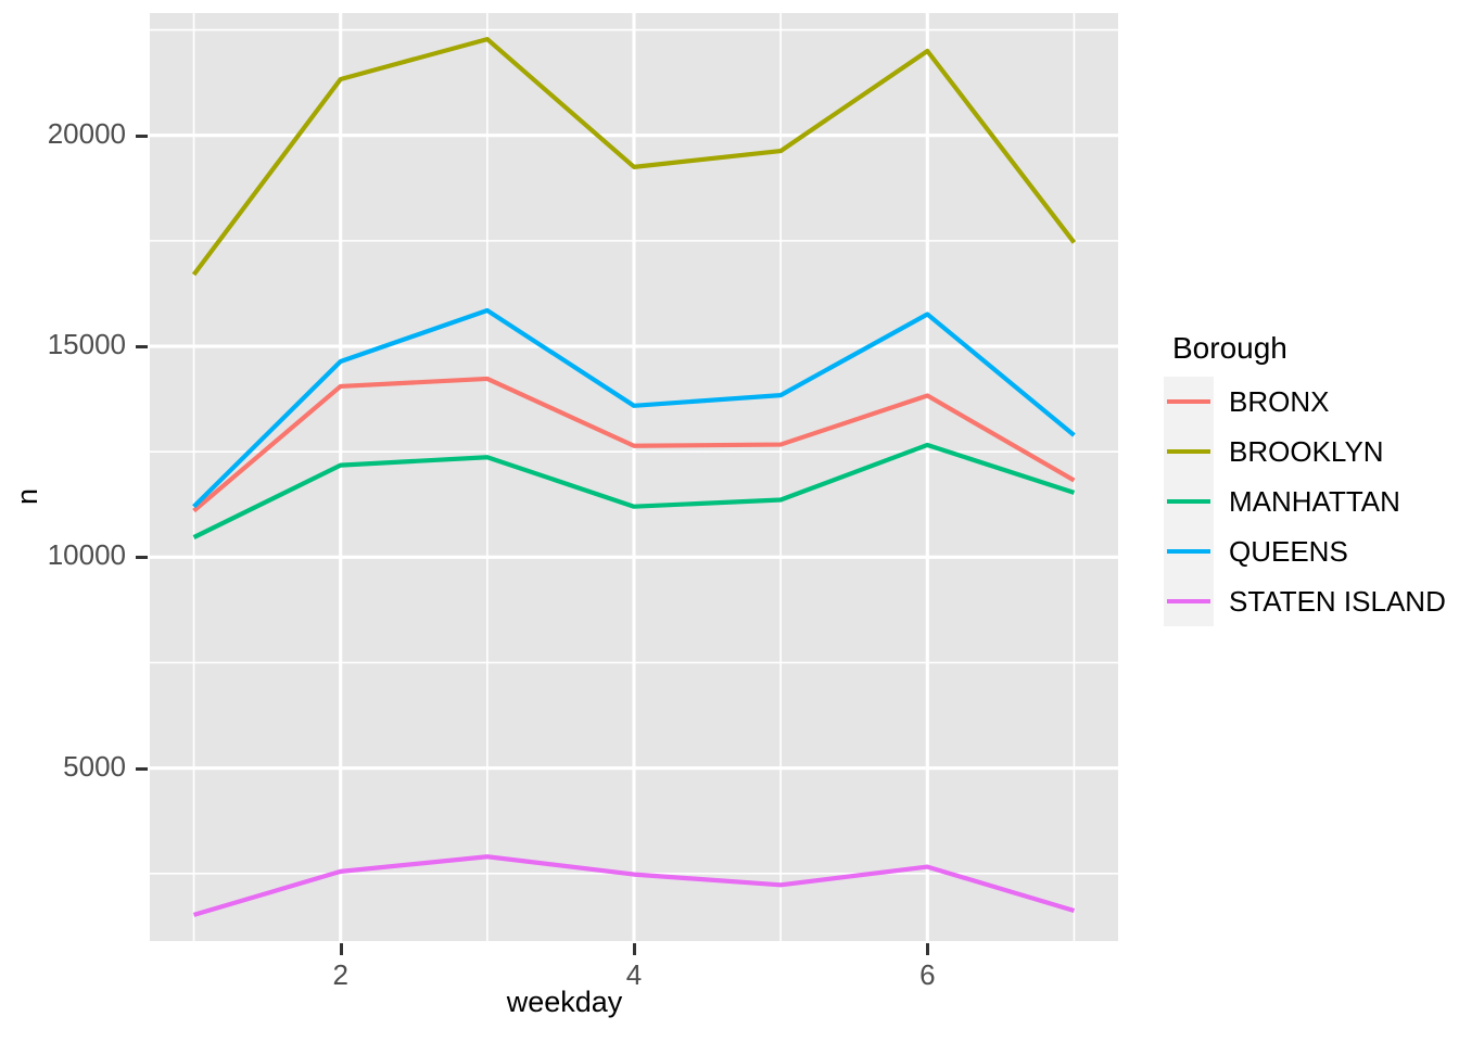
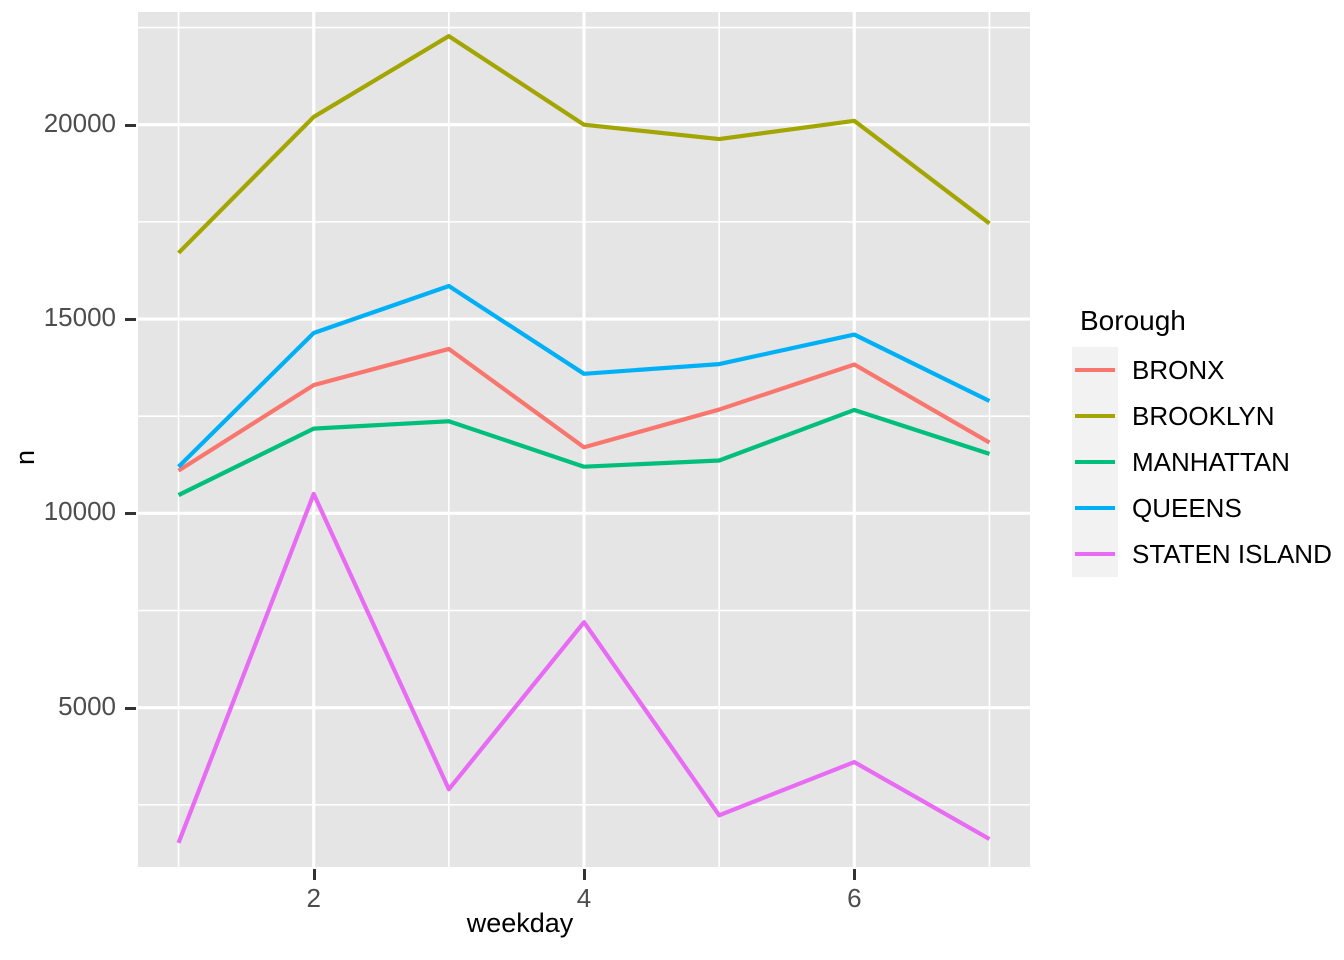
BRONX/2: 14000 -> 13300
BROOKLYN/2: 21300 -> 20200
STATEN ISLAND/2: 2600 -> 10500
BRONX/4: 12600 -> 11700
BROOKLYN/4: 19200 -> 20000
STATEN ISLAND/4: 2500 -> 7200
BROOKLYN/6: 22000 -> 20100
QUEENS/6: 15800 -> 14600
STATEN ISLAND/6: 2700 -> 3600
